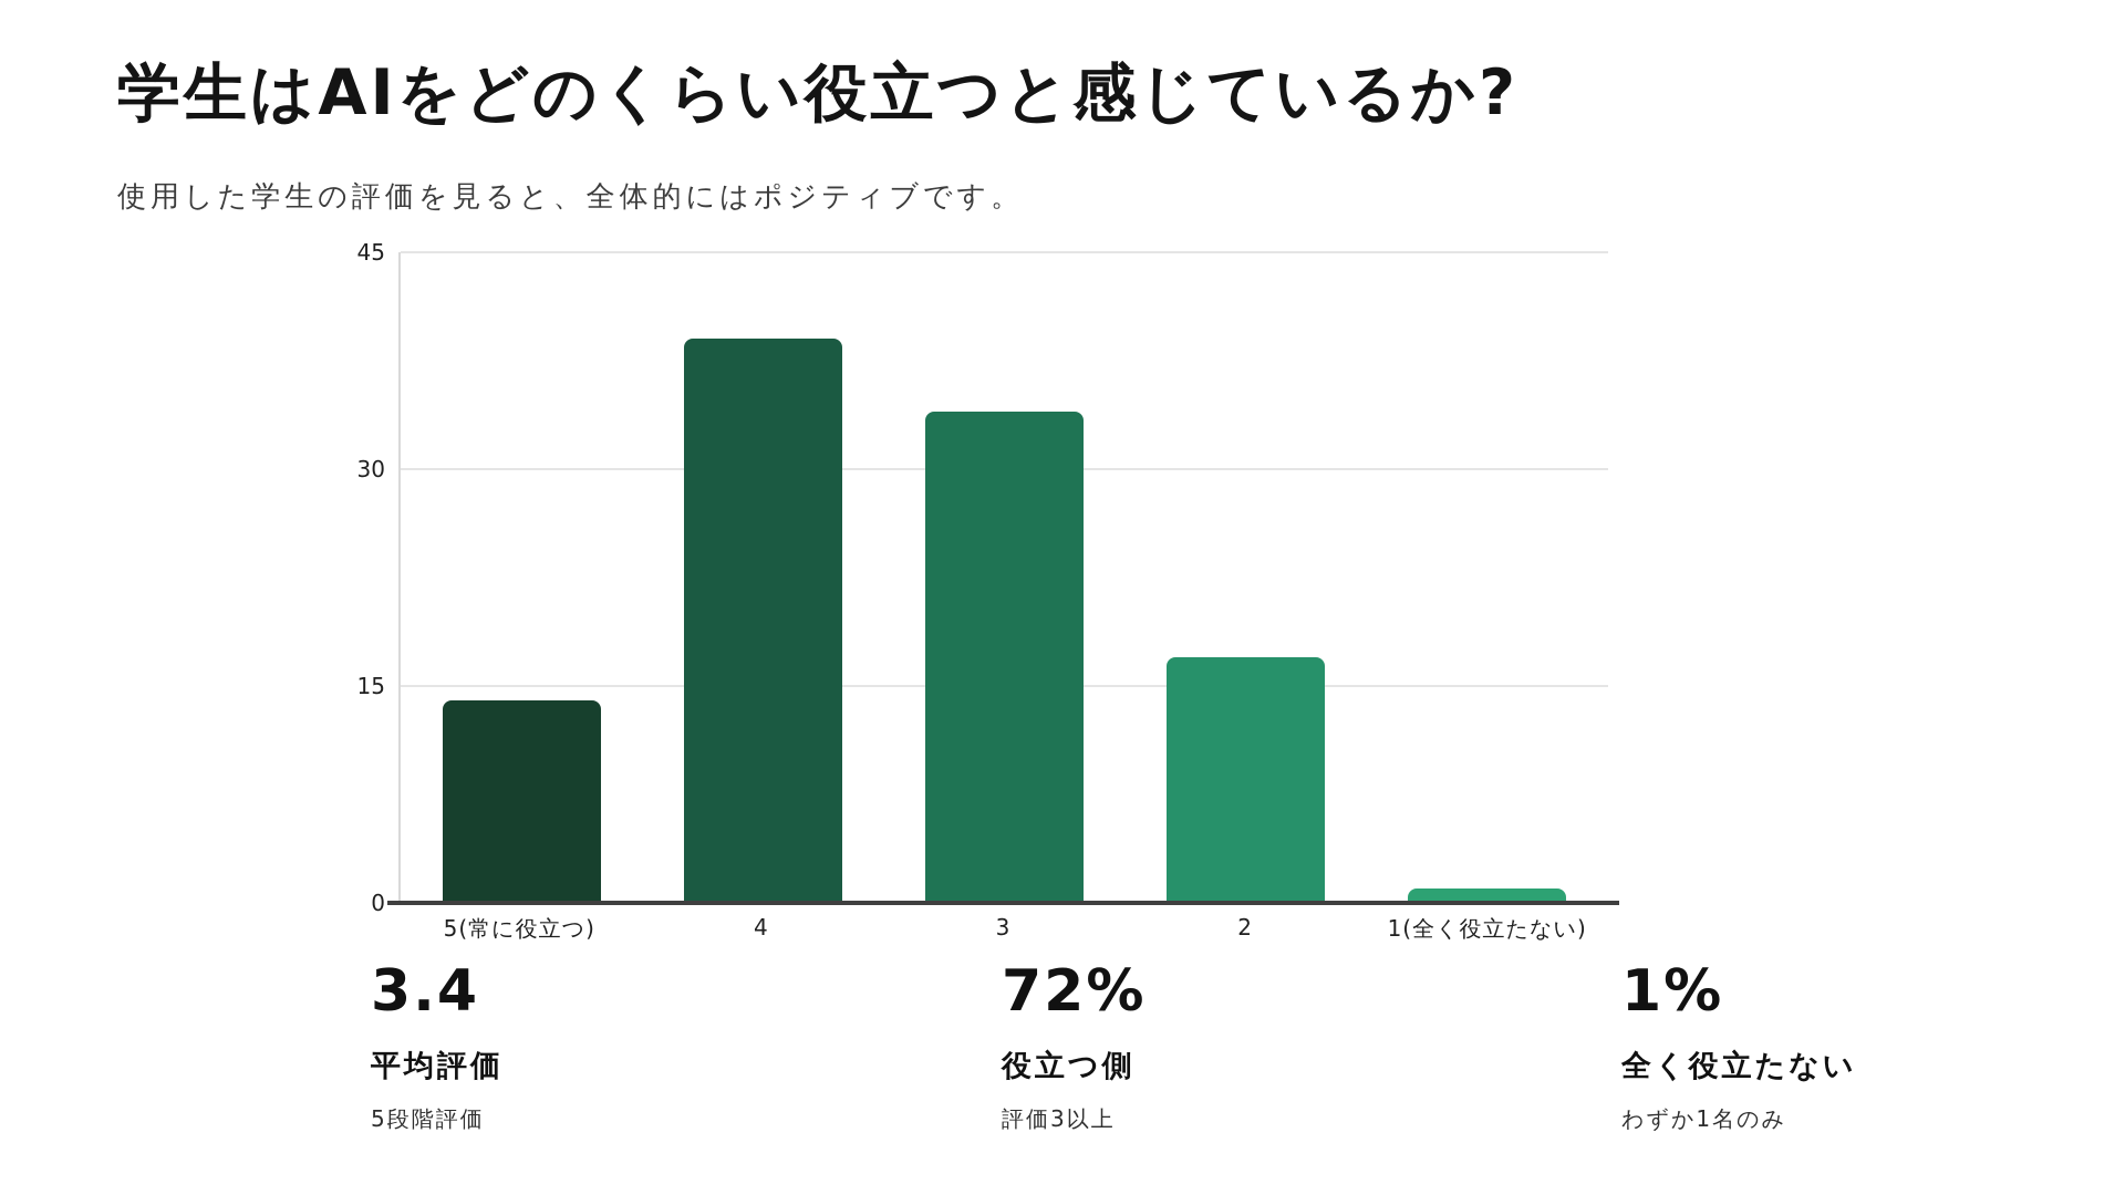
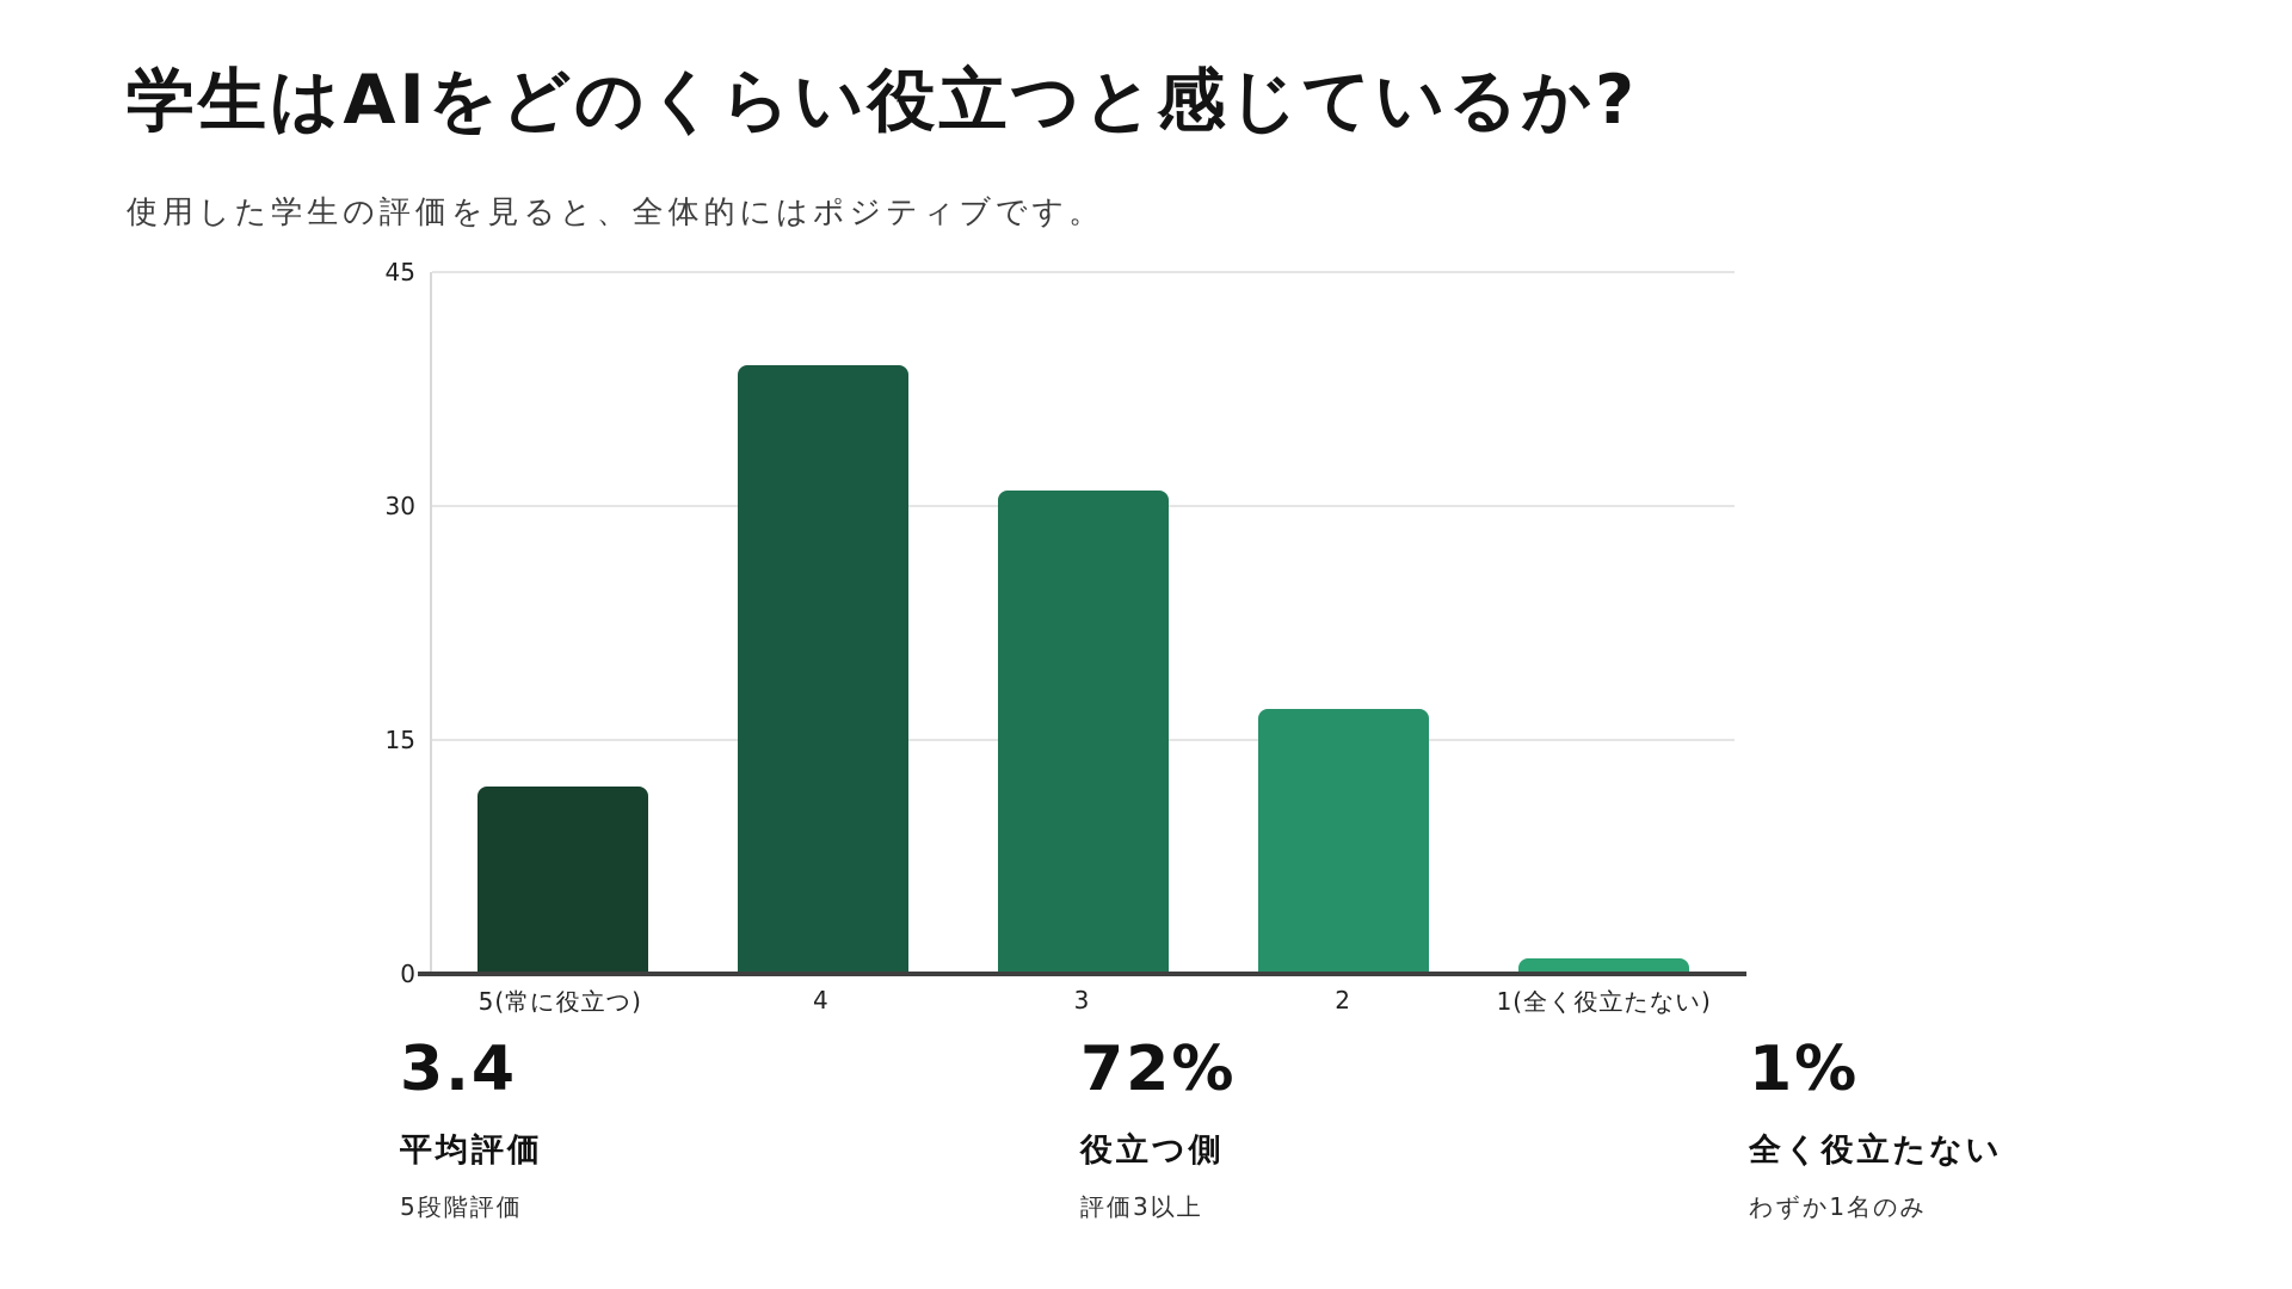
5(常に役立つ): 14 -> 12
3: 34 -> 31
